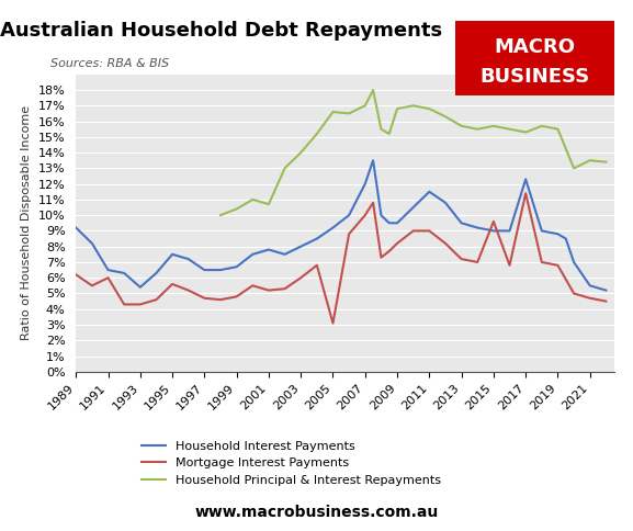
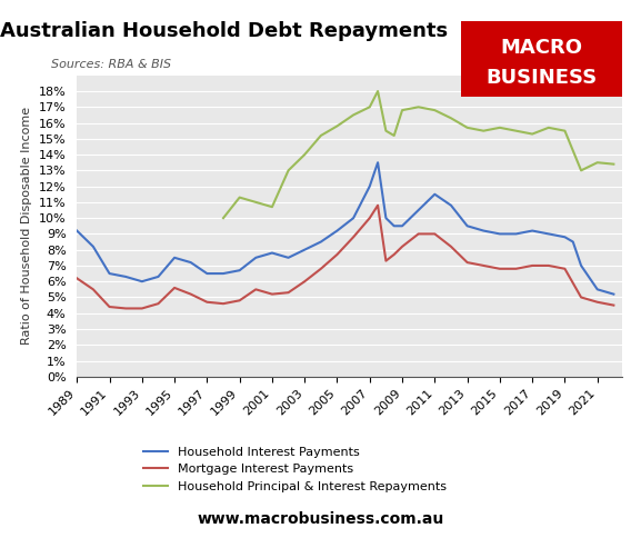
Mortgage Interest Payments/1991: 6.0% -> 4.4%
Household Interest Payments/1993: 5.4% -> 6.0%
Household Principal & Interest Repayments/1999: 10.4% -> 11.3%
Mortgage Interest Payments/2005: 3.1% -> 7.7%
Household Principal & Interest Repayments/2005: 16.6% -> 15.8%
Mortgage Interest Payments/2015: 9.6% -> 6.8%
Household Interest Payments/2017: 12.3% -> 9.2%
Mortgage Interest Payments/2017: 11.4% -> 7.0%
